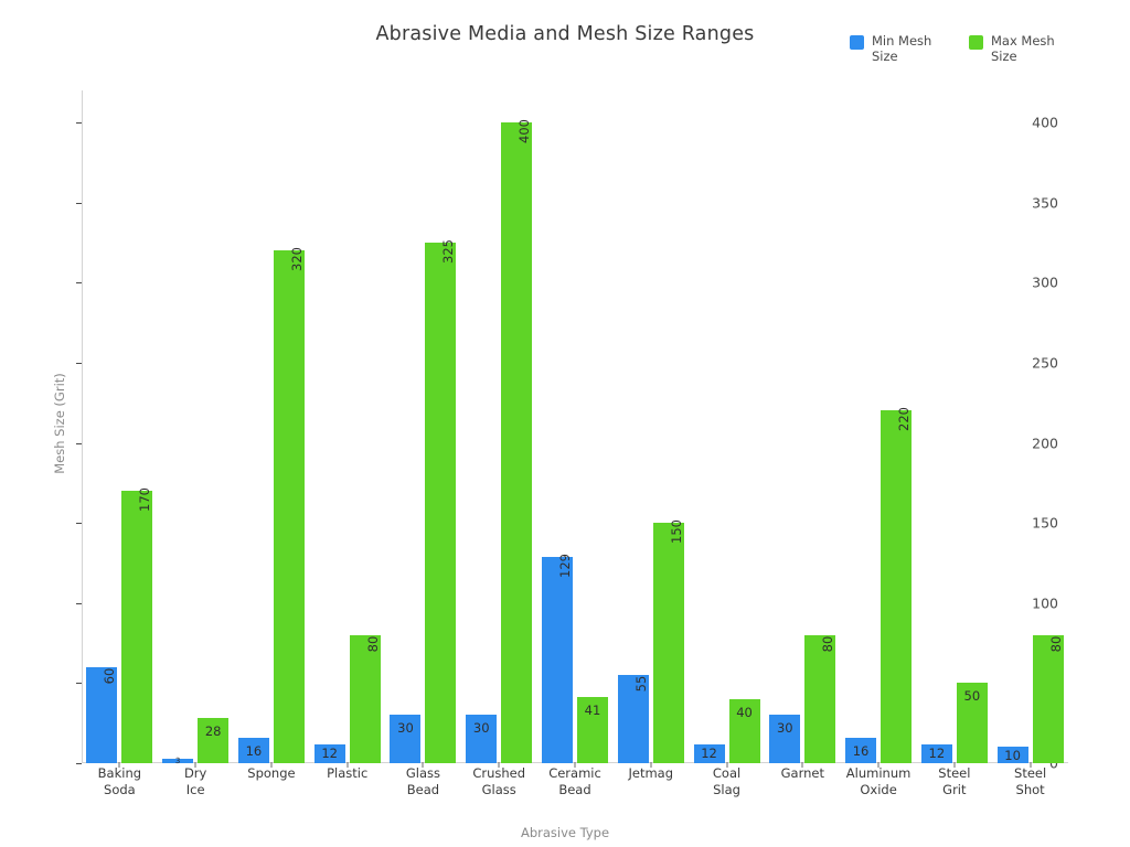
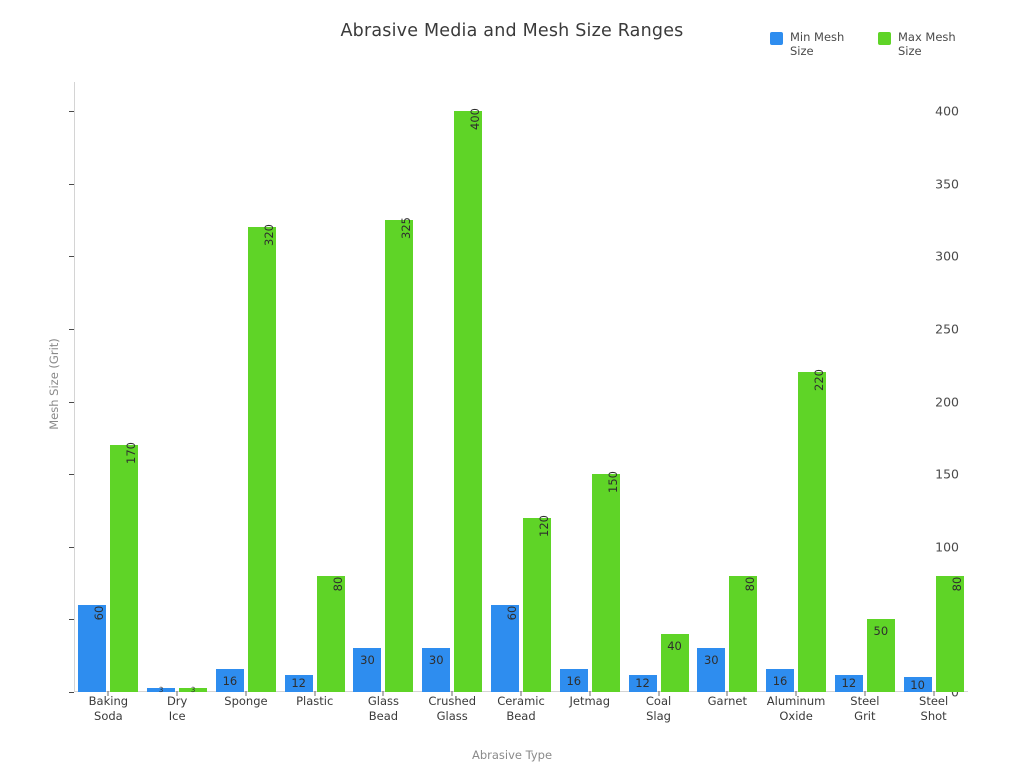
Max Mesh Size/Dry Ice: 28 -> 3
Min Mesh Size/Ceramic Bead: 129 -> 60
Max Mesh Size/Ceramic Bead: 41 -> 120
Min Mesh Size/Jetmag: 55 -> 16
